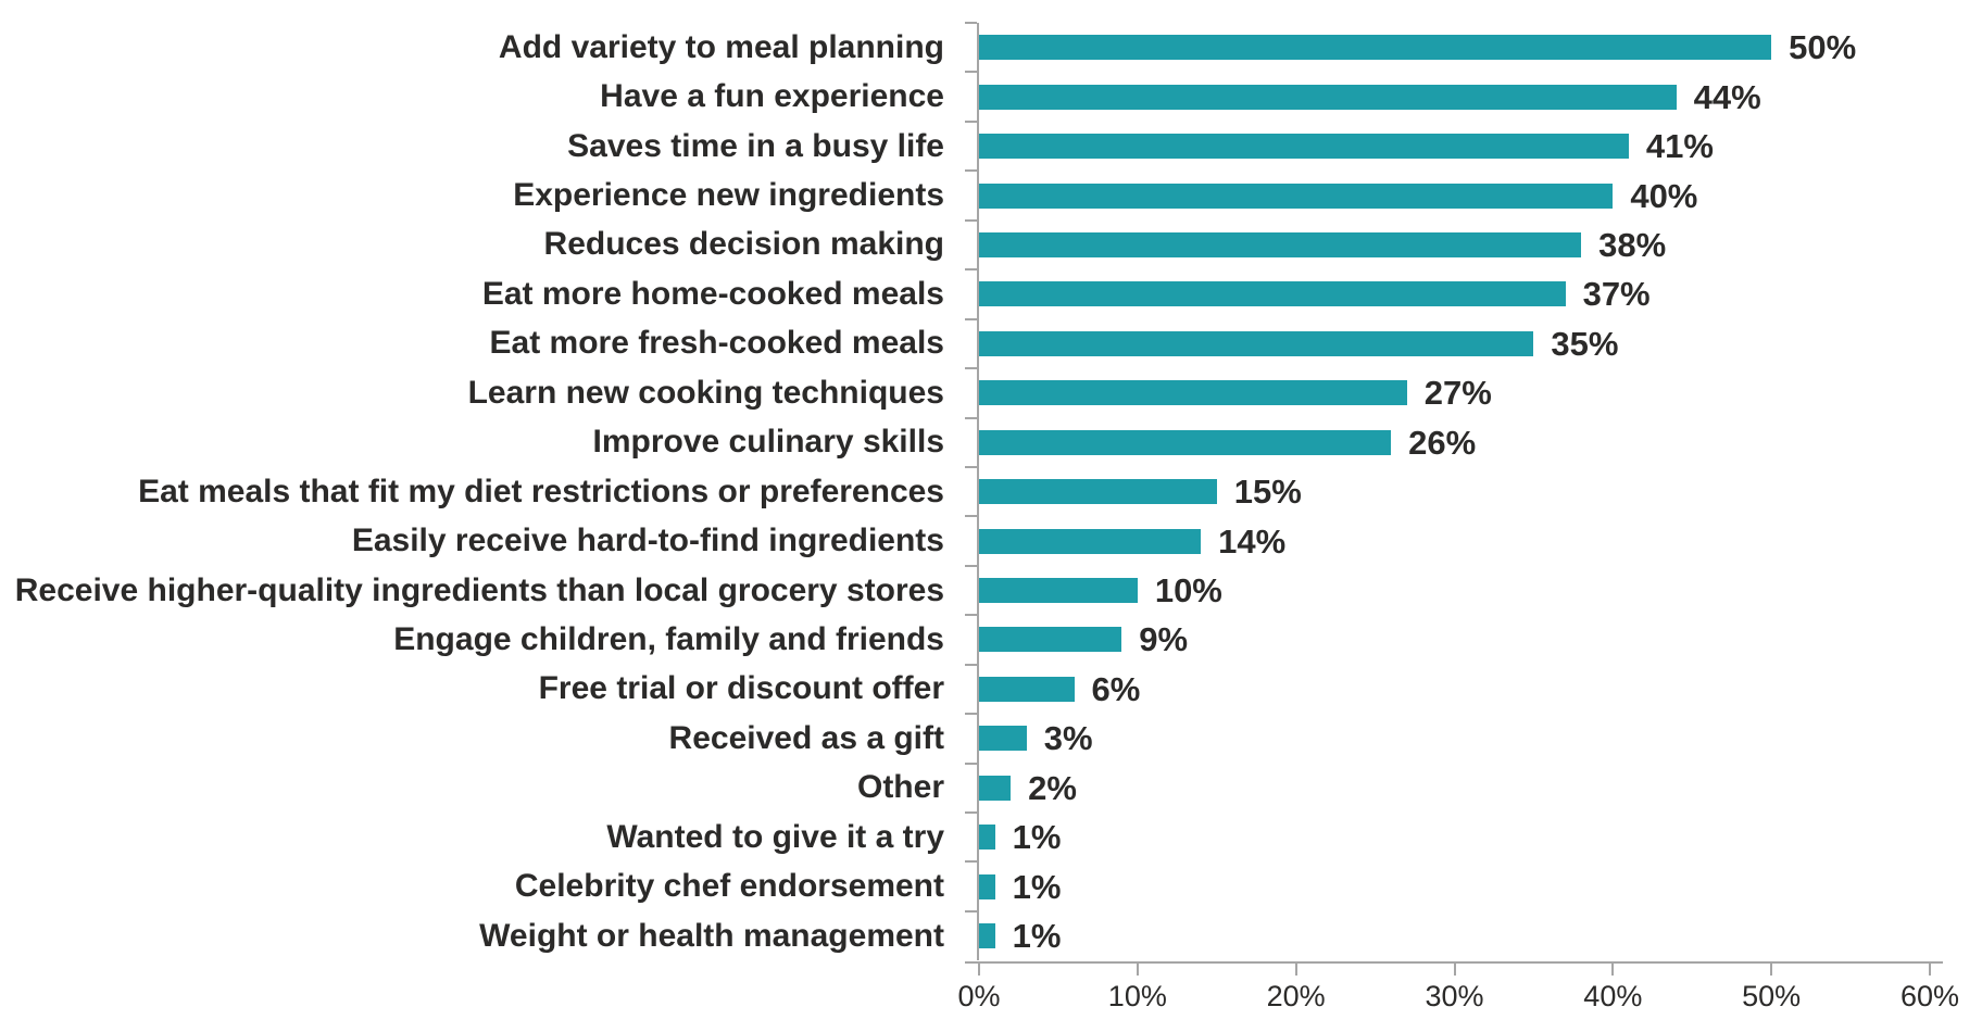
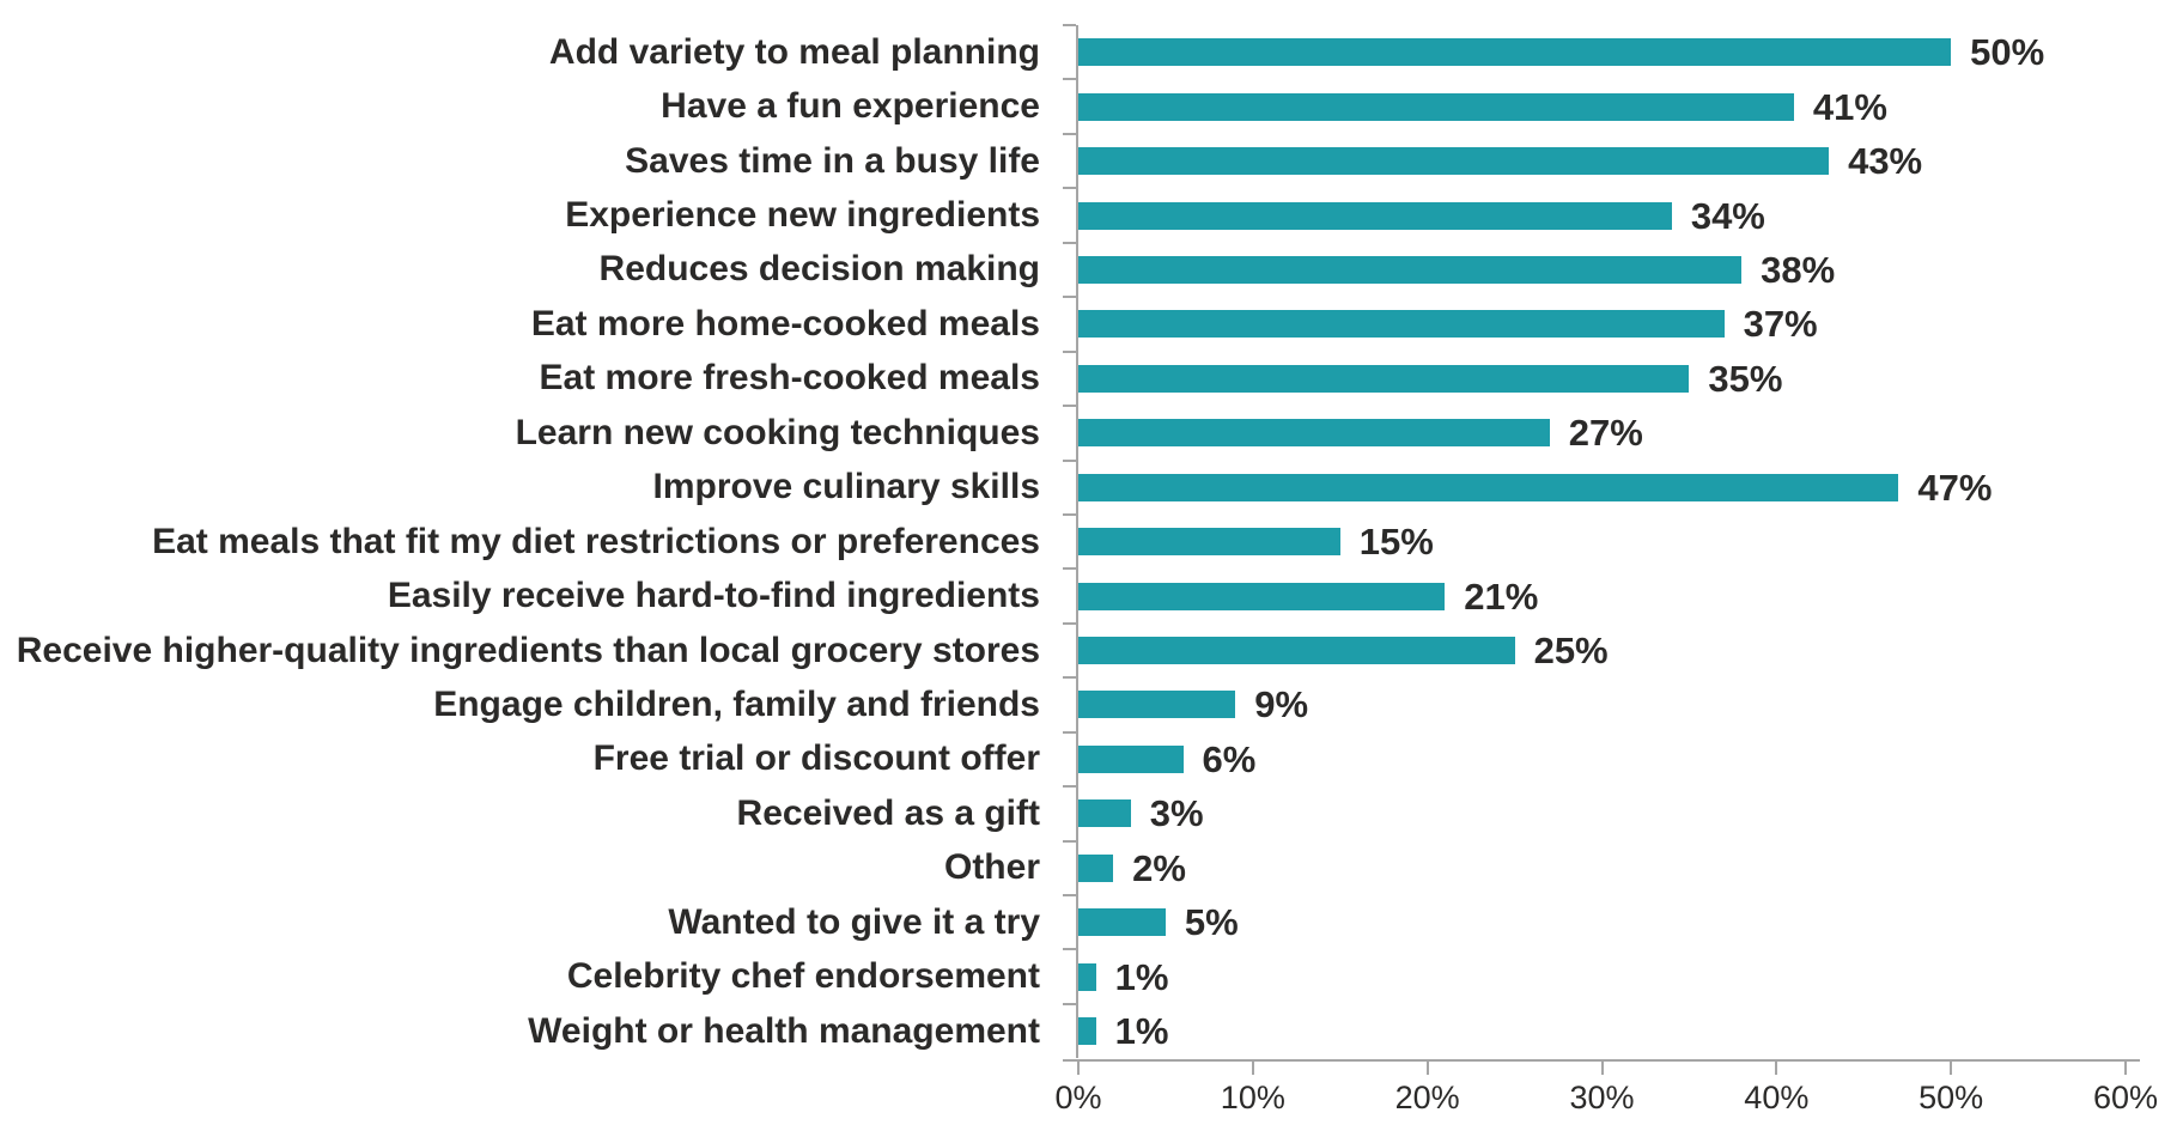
Have a fun experience: 44% -> 41%
Saves time in a busy life: 41% -> 43%
Experience new ingredients: 40% -> 34%
Improve culinary skills: 26% -> 47%
Easily receive hard-to-find ingredients: 14% -> 21%
Receive higher-quality ingredients than local grocery stores: 10% -> 25%
Wanted to give it a try: 1% -> 5%
